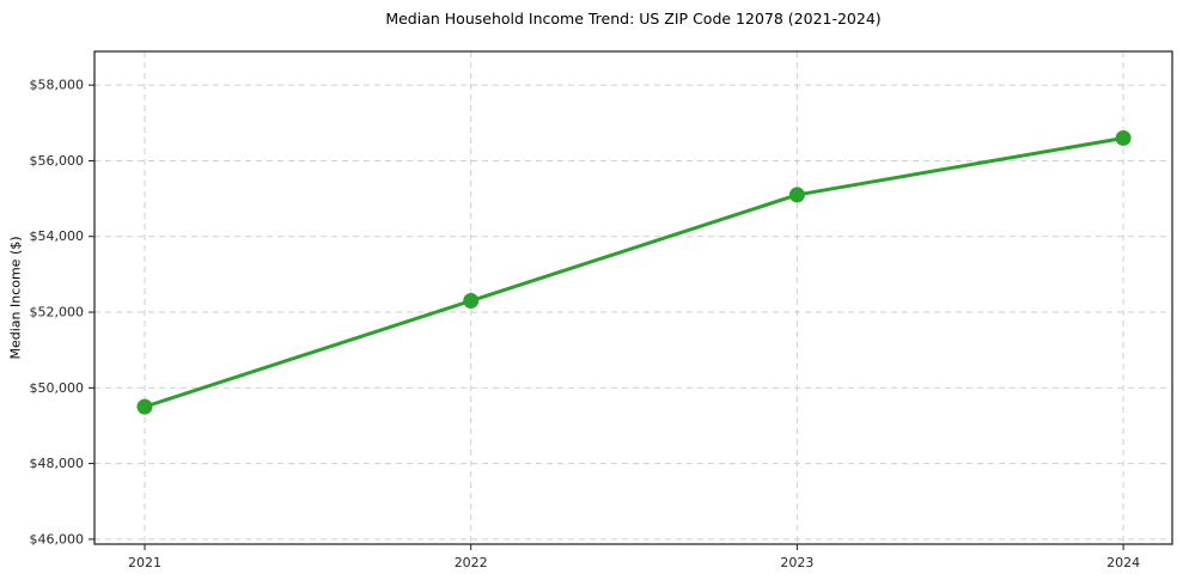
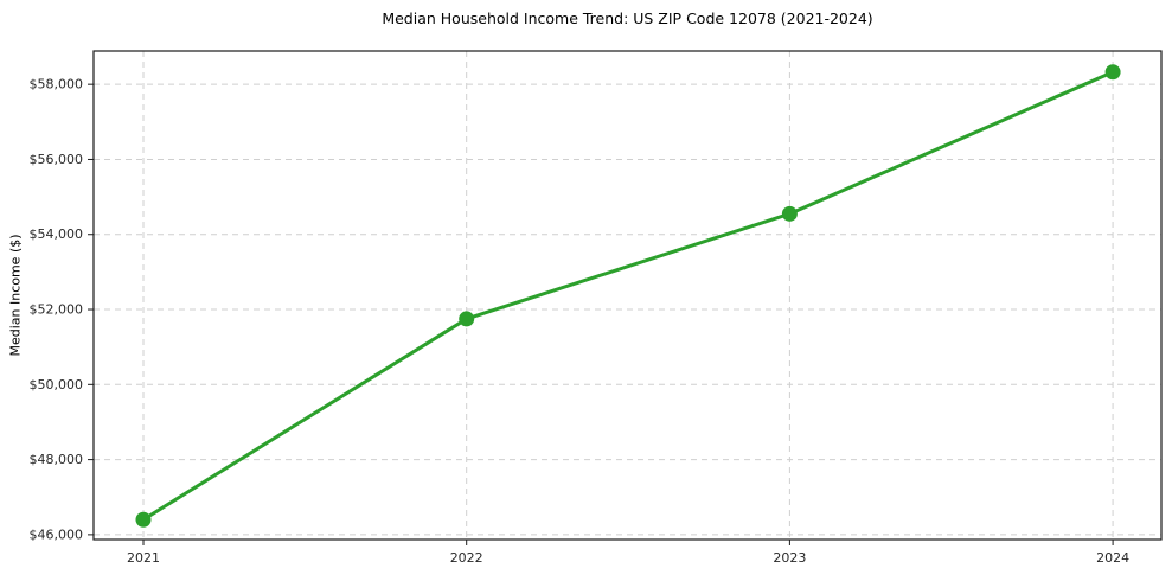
2021: $49500 -> $46400
2022: $52300 -> $51800
2023: $55100 -> $54600
2024: $56600 -> $58300
